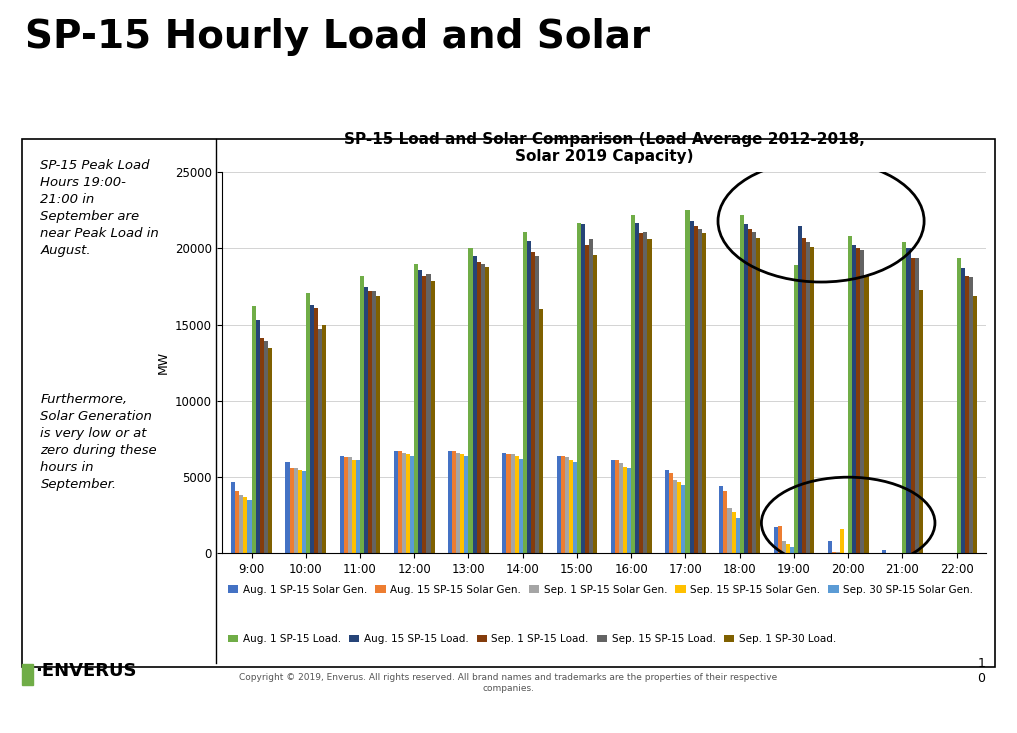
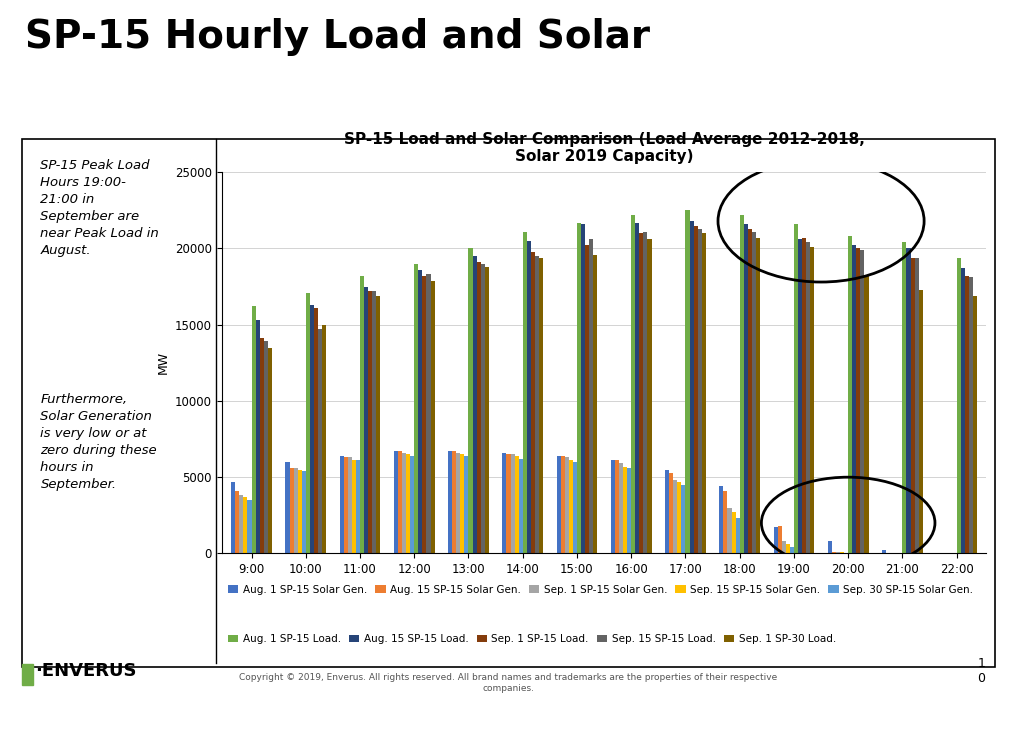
Sep. 1 SP-30 Load./14:00: 16000 -> 19400
Aug. 1 SP-15 Load./19:00: 18900 -> 21600
Aug. 15 SP-15 Load./19:00: 21500 -> 20600
Sep. 15 SP-15 Solar Gen./20:00: 1600 -> 100
